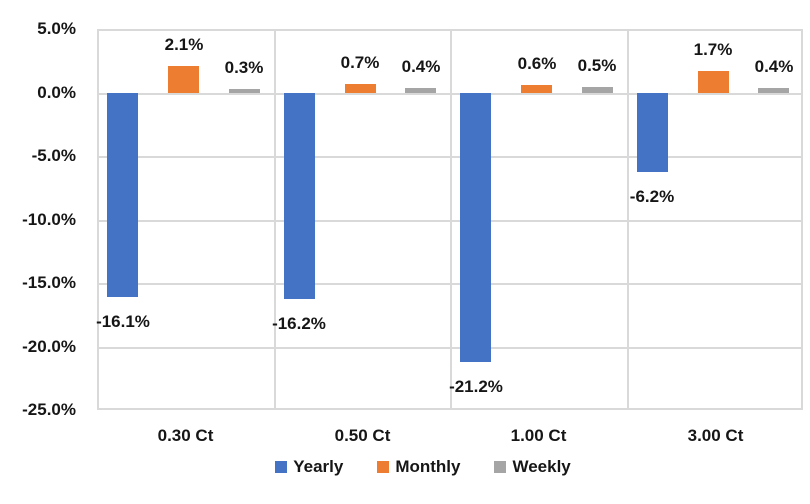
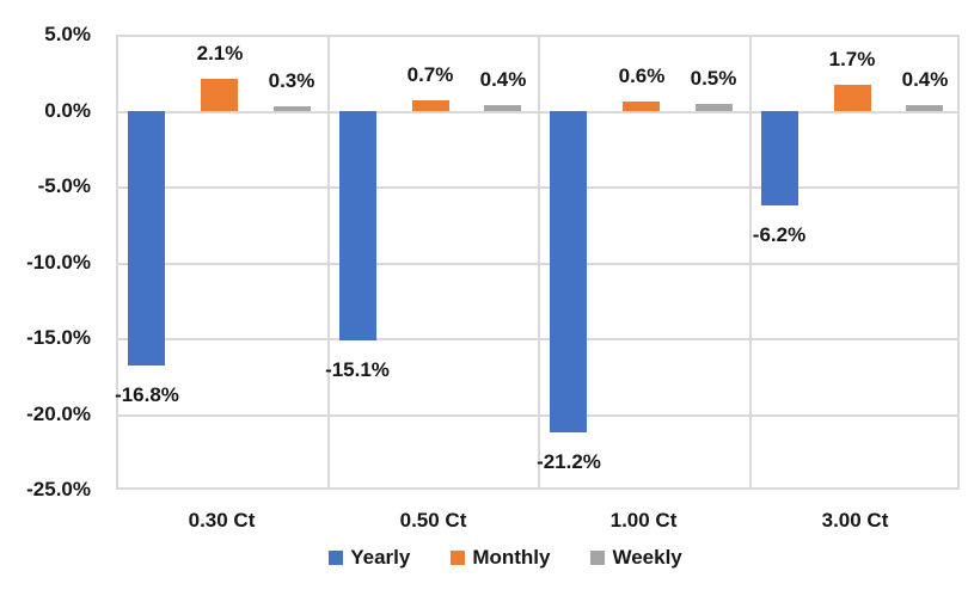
Yearly/0.30 Ct: -16.1% -> -16.8%
Yearly/0.50 Ct: -16.2% -> -15.1%
